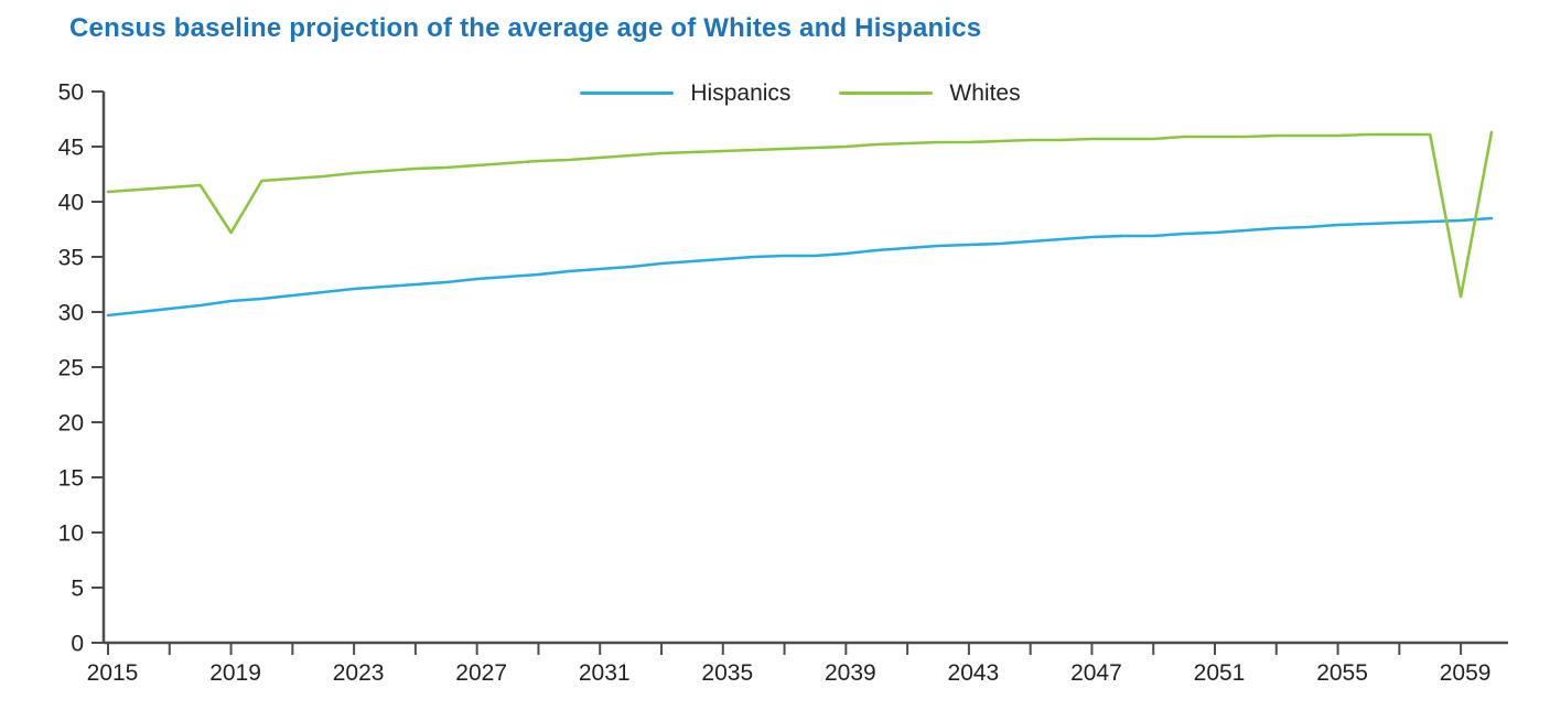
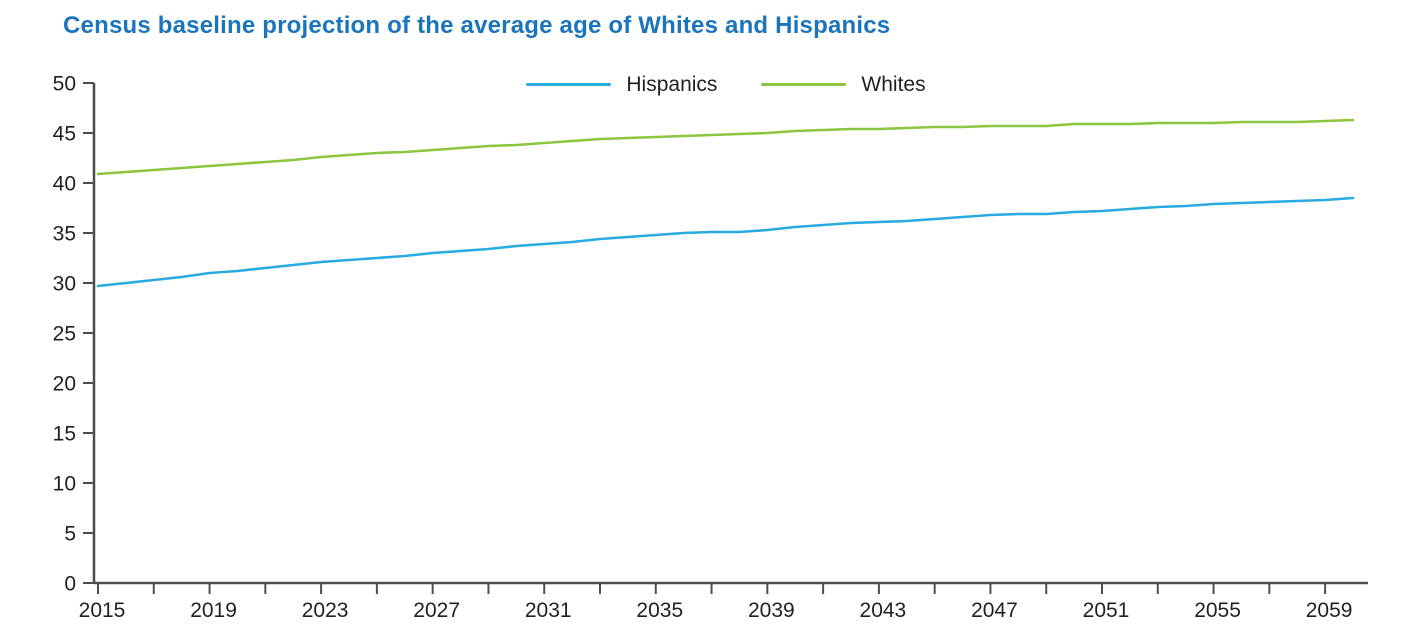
Whites/2019: 37.2 -> 41.7
Whites/2059: 31.4 -> 46.2
